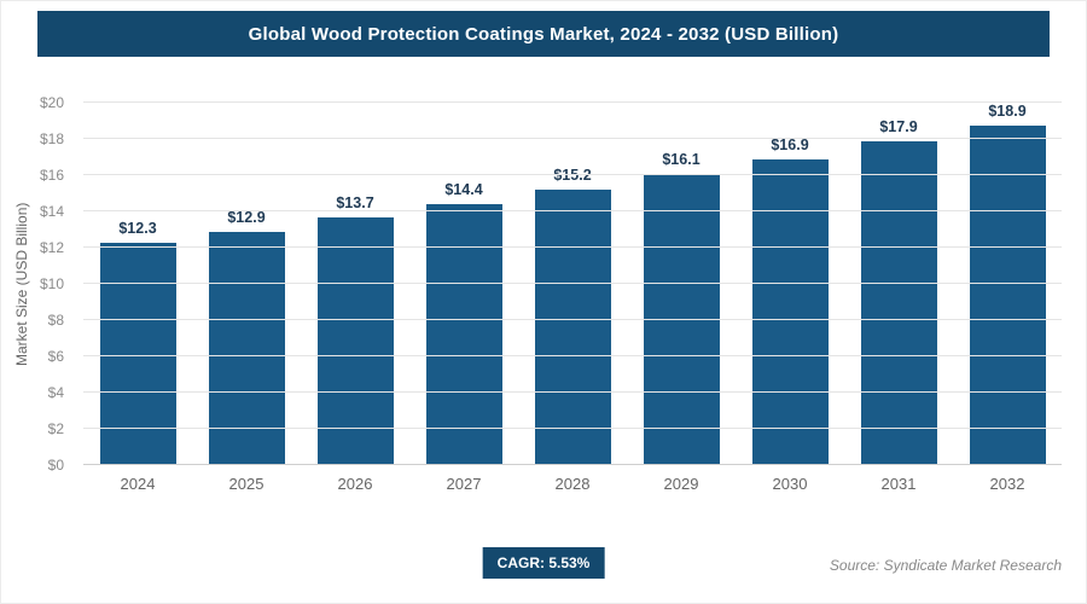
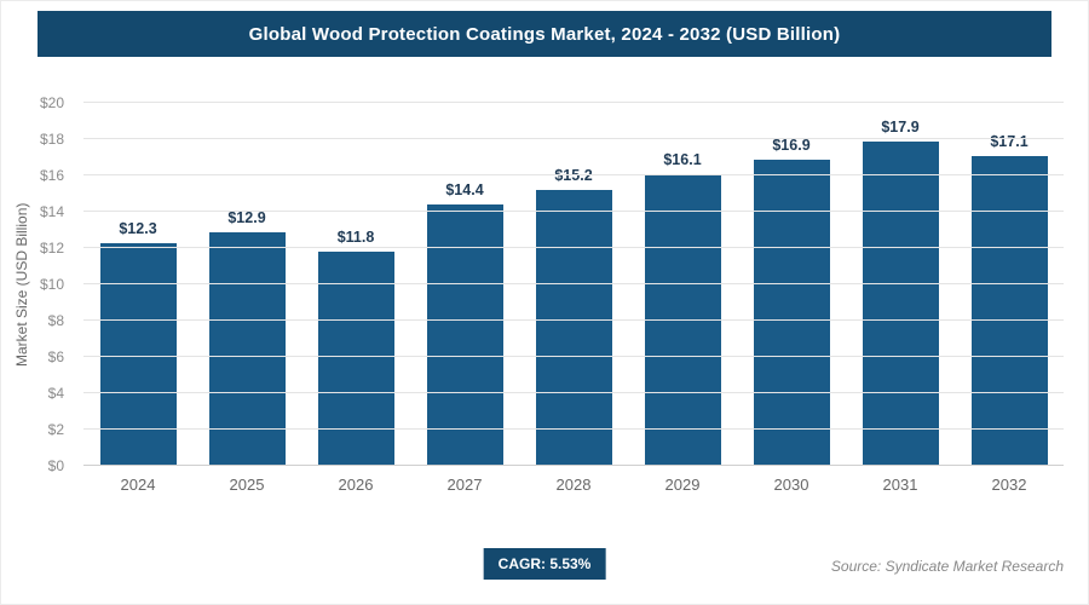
2026: $13.7 -> $11.8
2032: $18.9 -> $17.1
